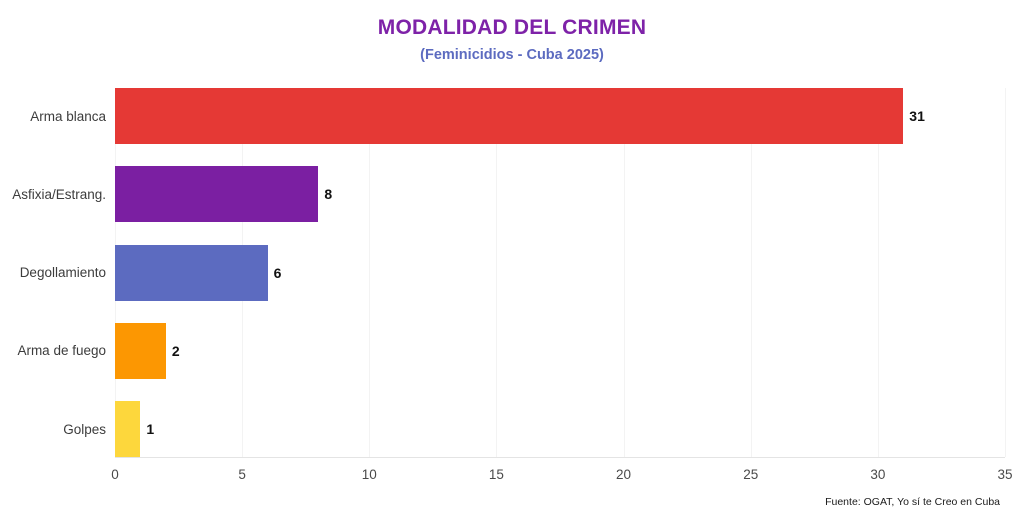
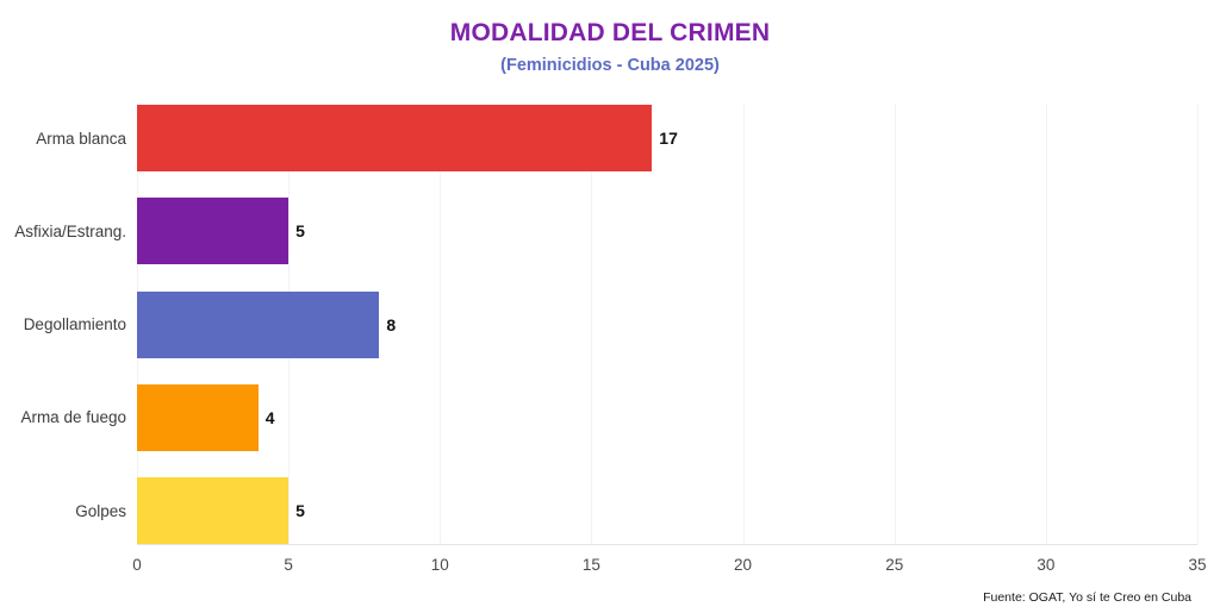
Arma blanca: 31 -> 17
Asfixia/Estrang.: 8 -> 5
Degollamiento: 6 -> 8
Arma de fuego: 2 -> 4
Golpes: 1 -> 5
